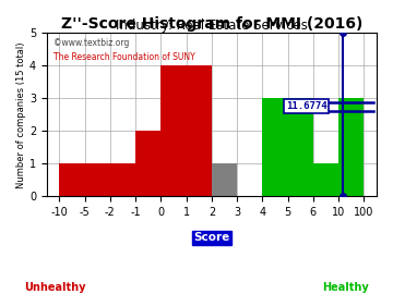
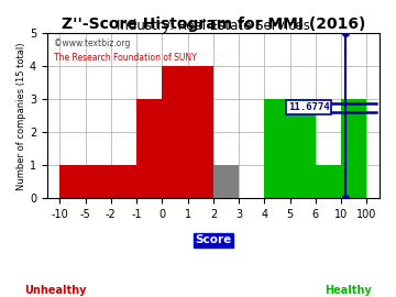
0: 2 -> 3
